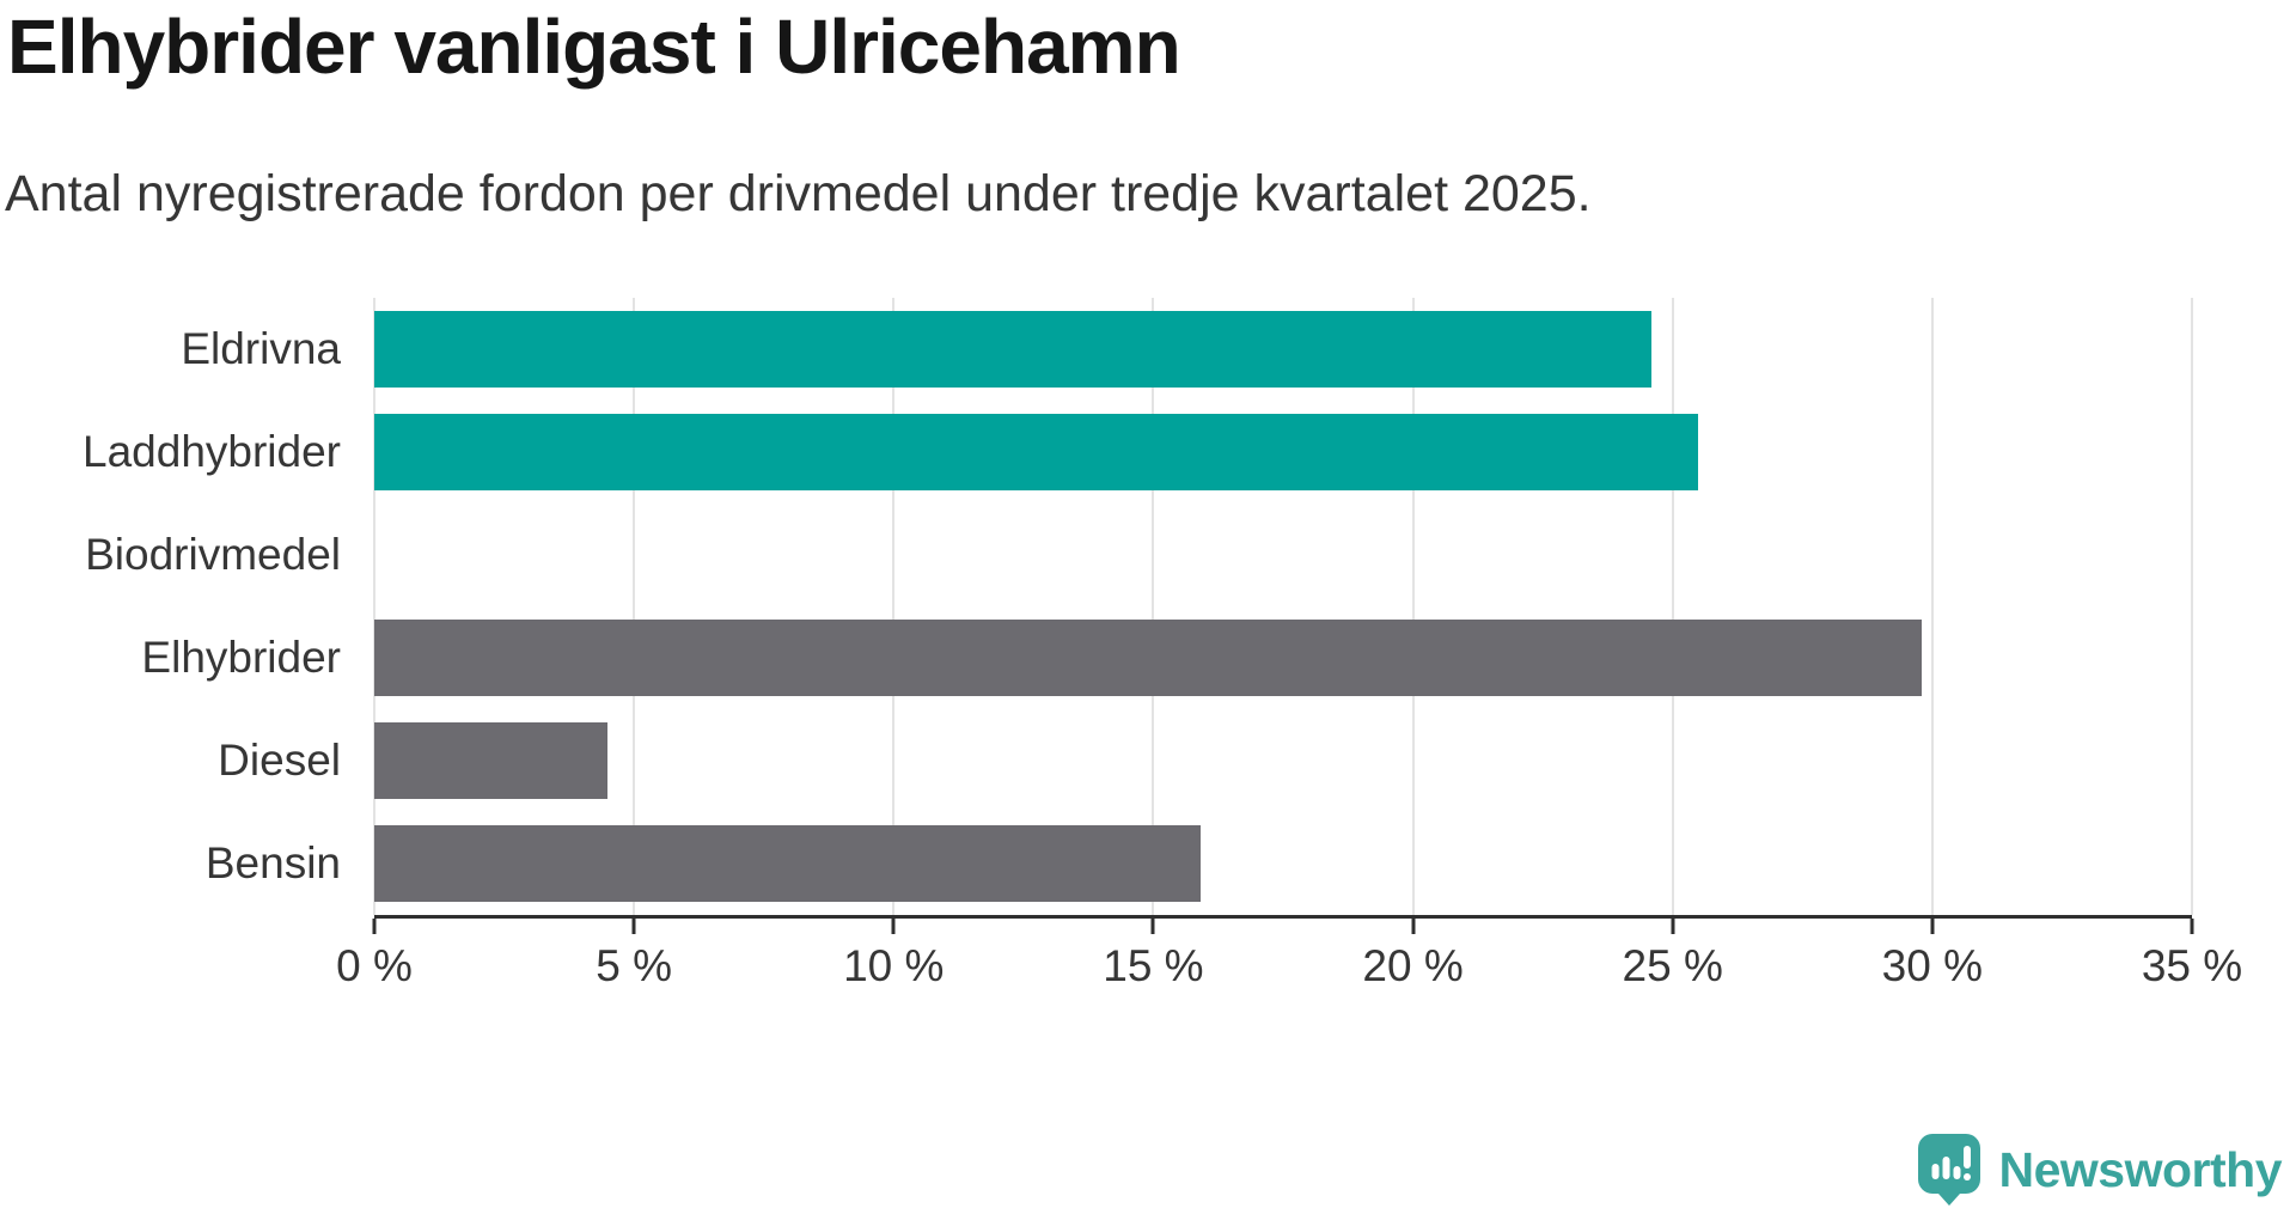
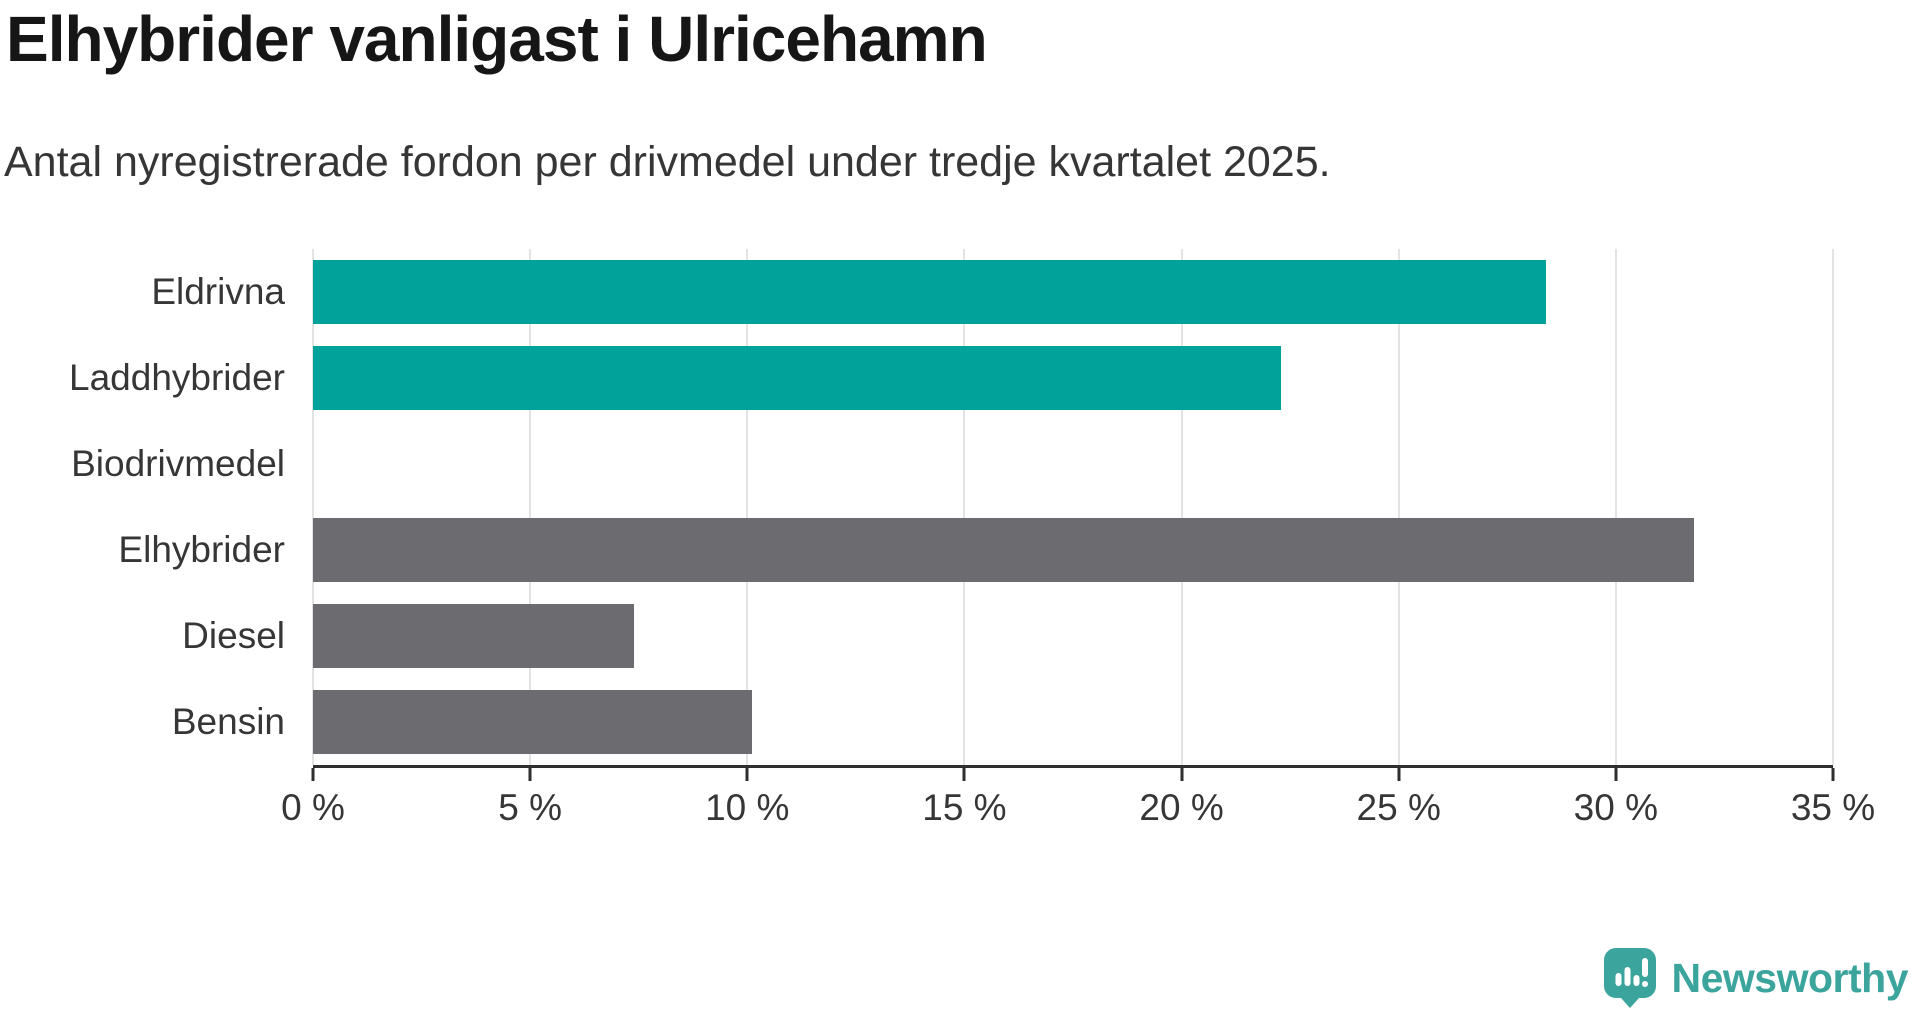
Eldrivna: 24.6% -> 28.4%
Laddhybrider: 25.5% -> 22.3%
Elhybrider: 29.8% -> 31.8%
Diesel: 4.5% -> 7.4%
Bensin: 15.9% -> 10.1%
